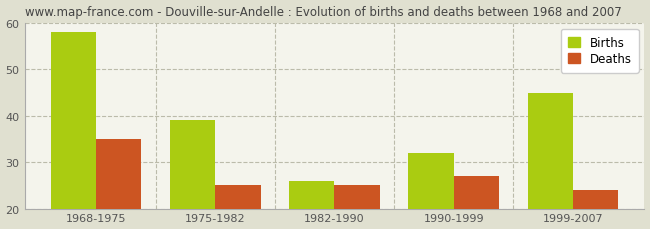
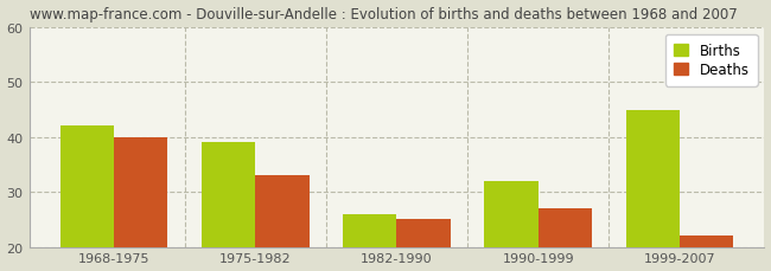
Births/1968-1975: 58 -> 42
Deaths/1968-1975: 35 -> 40
Deaths/1975-1982: 25 -> 33
Deaths/1999-2007: 24 -> 22
